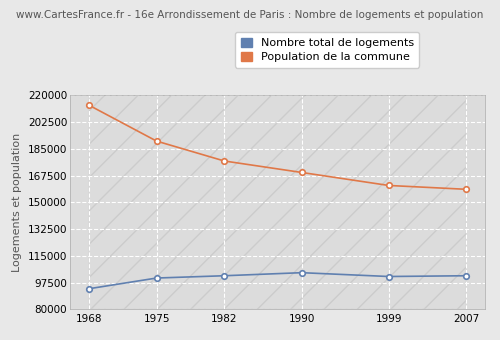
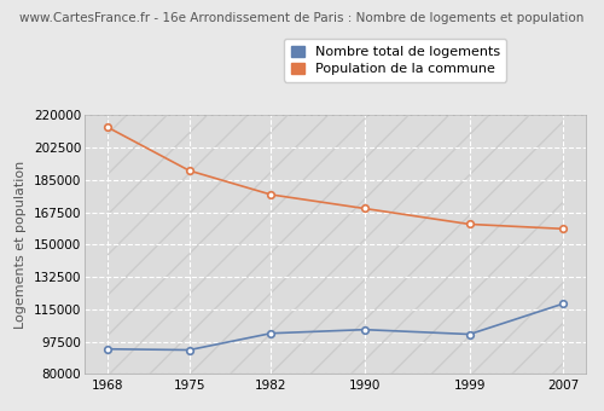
Nombre total de logements/1975: 100000 -> 93000
Nombre total de logements/2007: 102000 -> 118000
